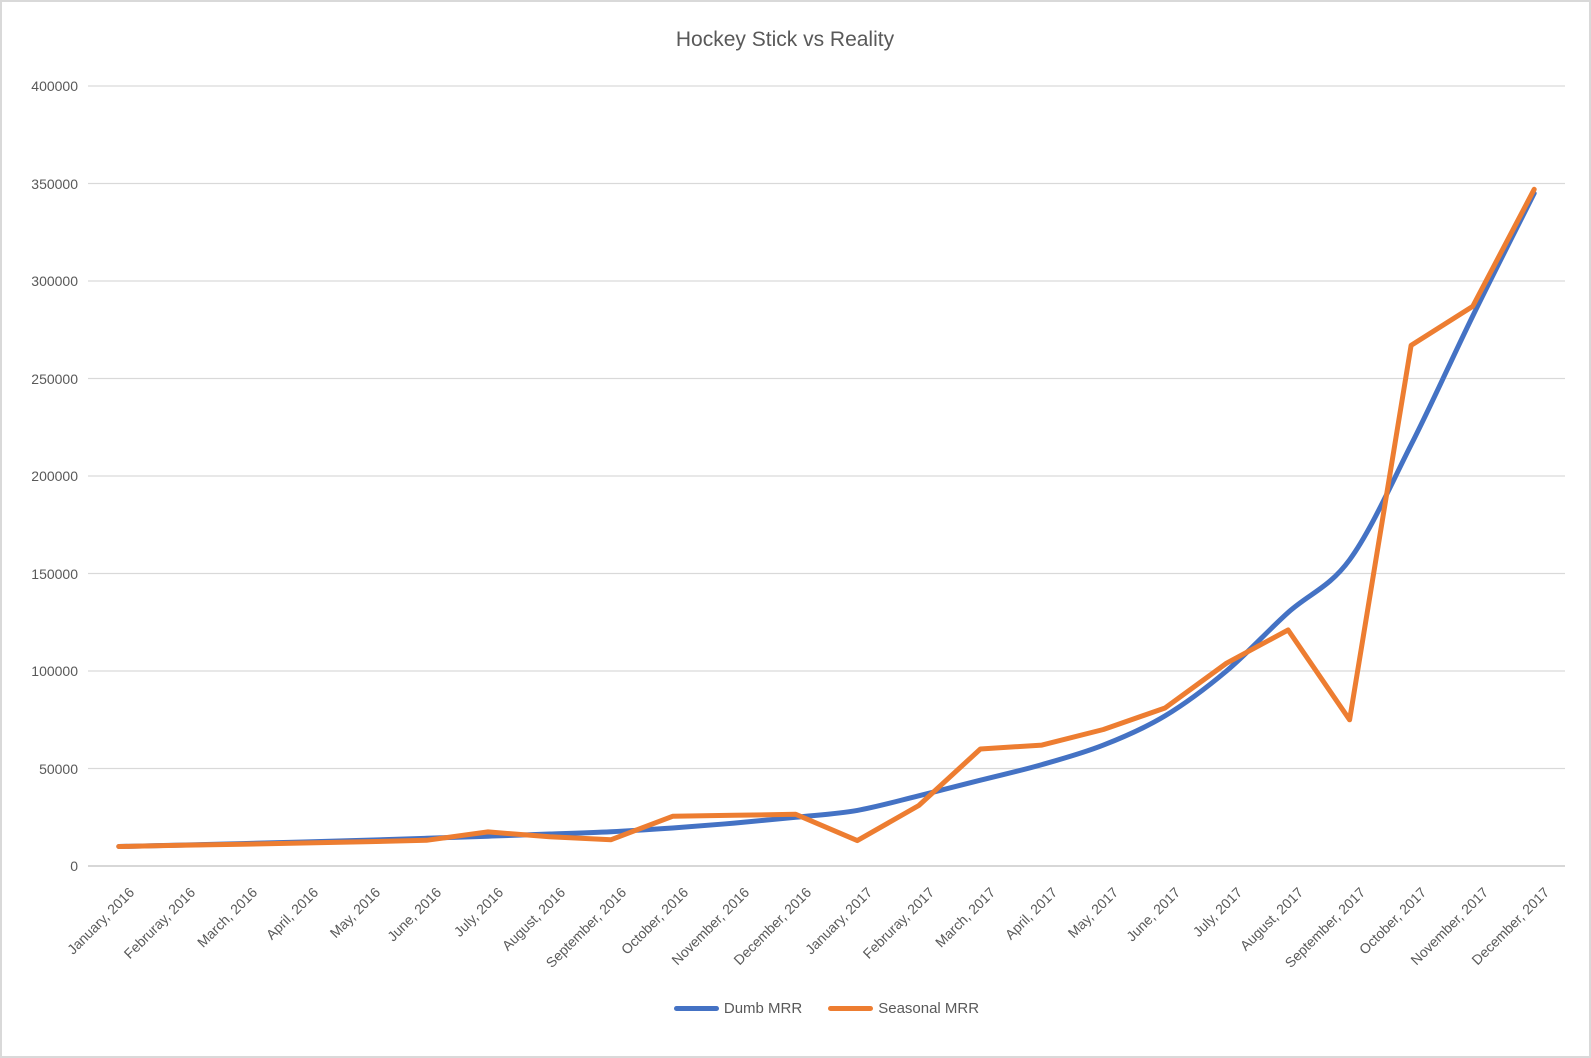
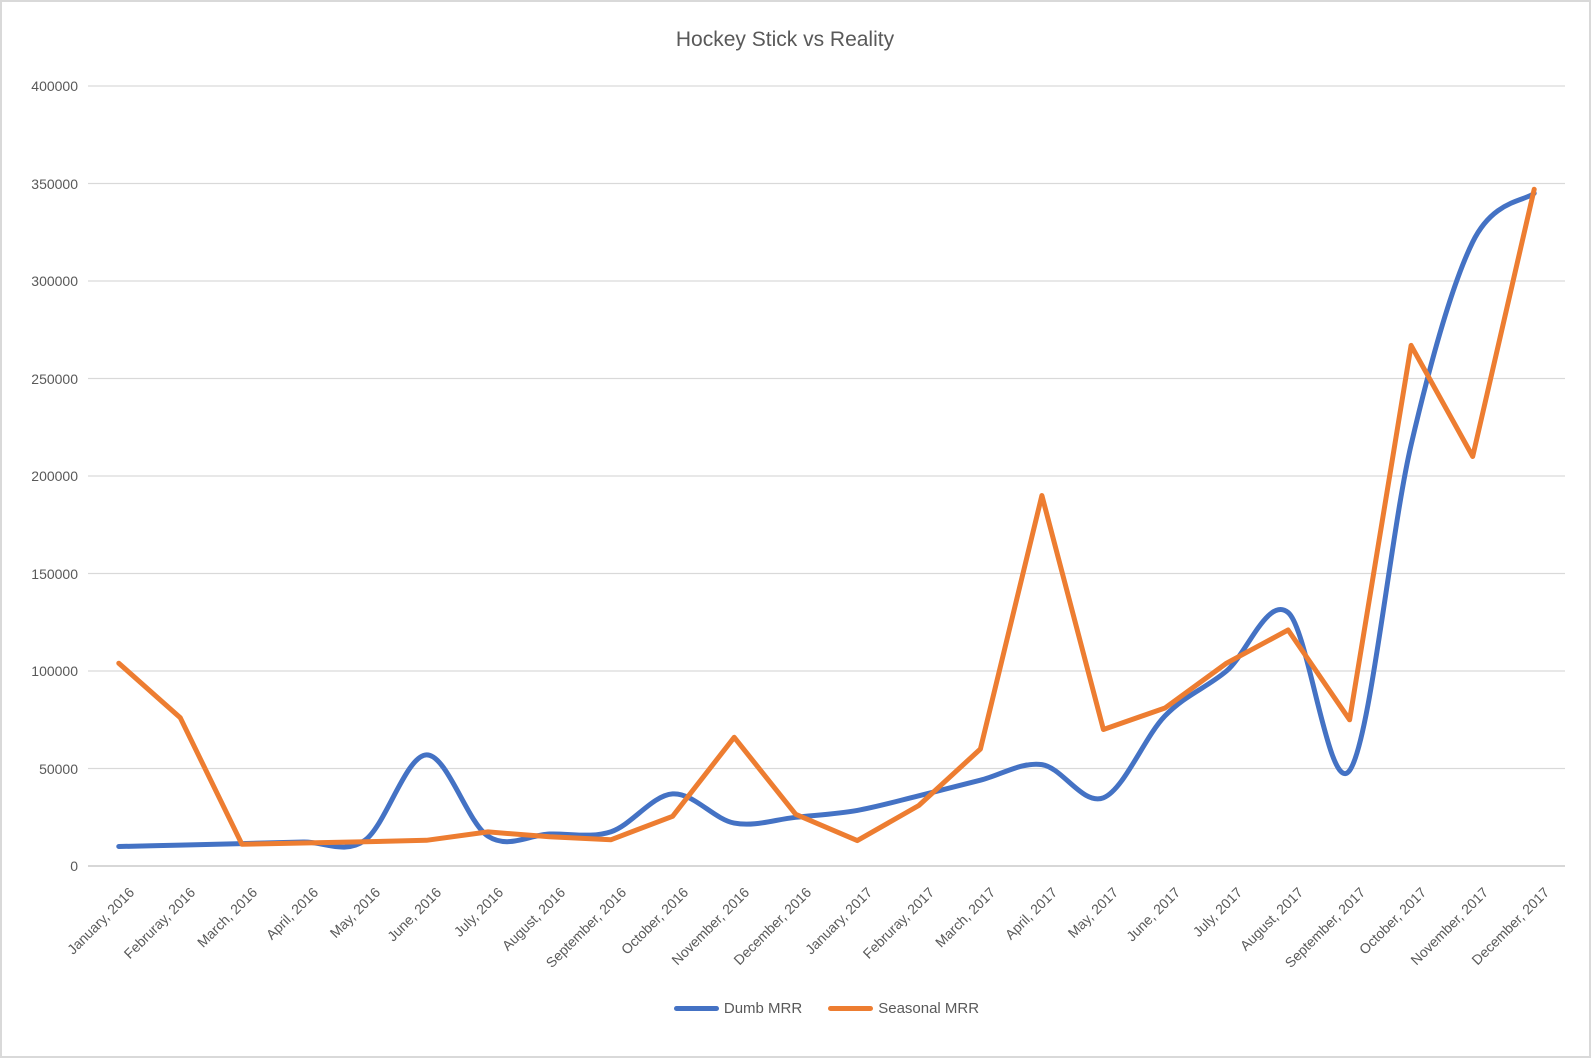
Seasonal MRR/January, 2016: 10000 -> 104000
Seasonal MRR/Februray, 2016: 11000 -> 76000
Dumb MRR/June, 2016: 14000 -> 57000
Dumb MRR/October, 2016: 20000 -> 37000
Seasonal MRR/November, 2016: 26000 -> 66000
Seasonal MRR/April, 2017: 62000 -> 190000
Dumb MRR/May, 2017: 62000 -> 35000
Dumb MRR/September, 2017: 157000 -> 49000
Dumb MRR/November, 2017: 282000 -> 320000
Seasonal MRR/November, 2017: 287000 -> 210000
